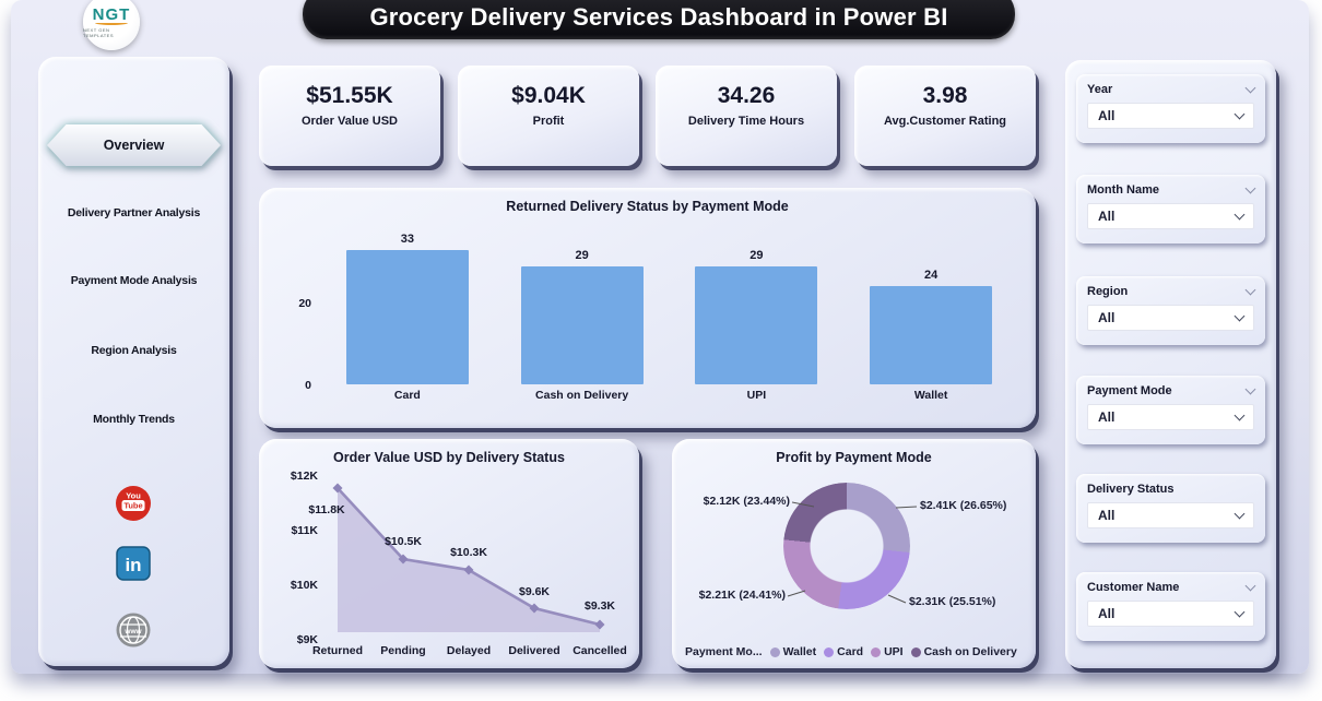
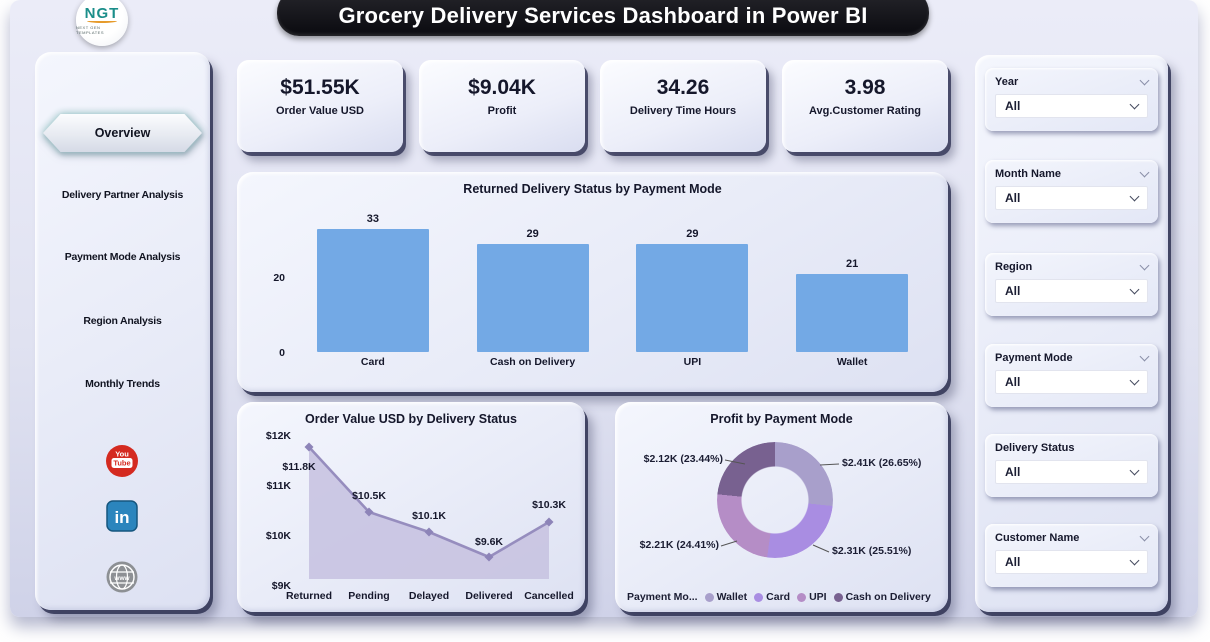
Returned Delivery Status by Payment Mode/Wallet: 24 -> 21
Order Value USD by Delivery Status/Delayed: $10.3K -> $10.1K
Order Value USD by Delivery Status/Cancelled: $9.3K -> $10.3K
